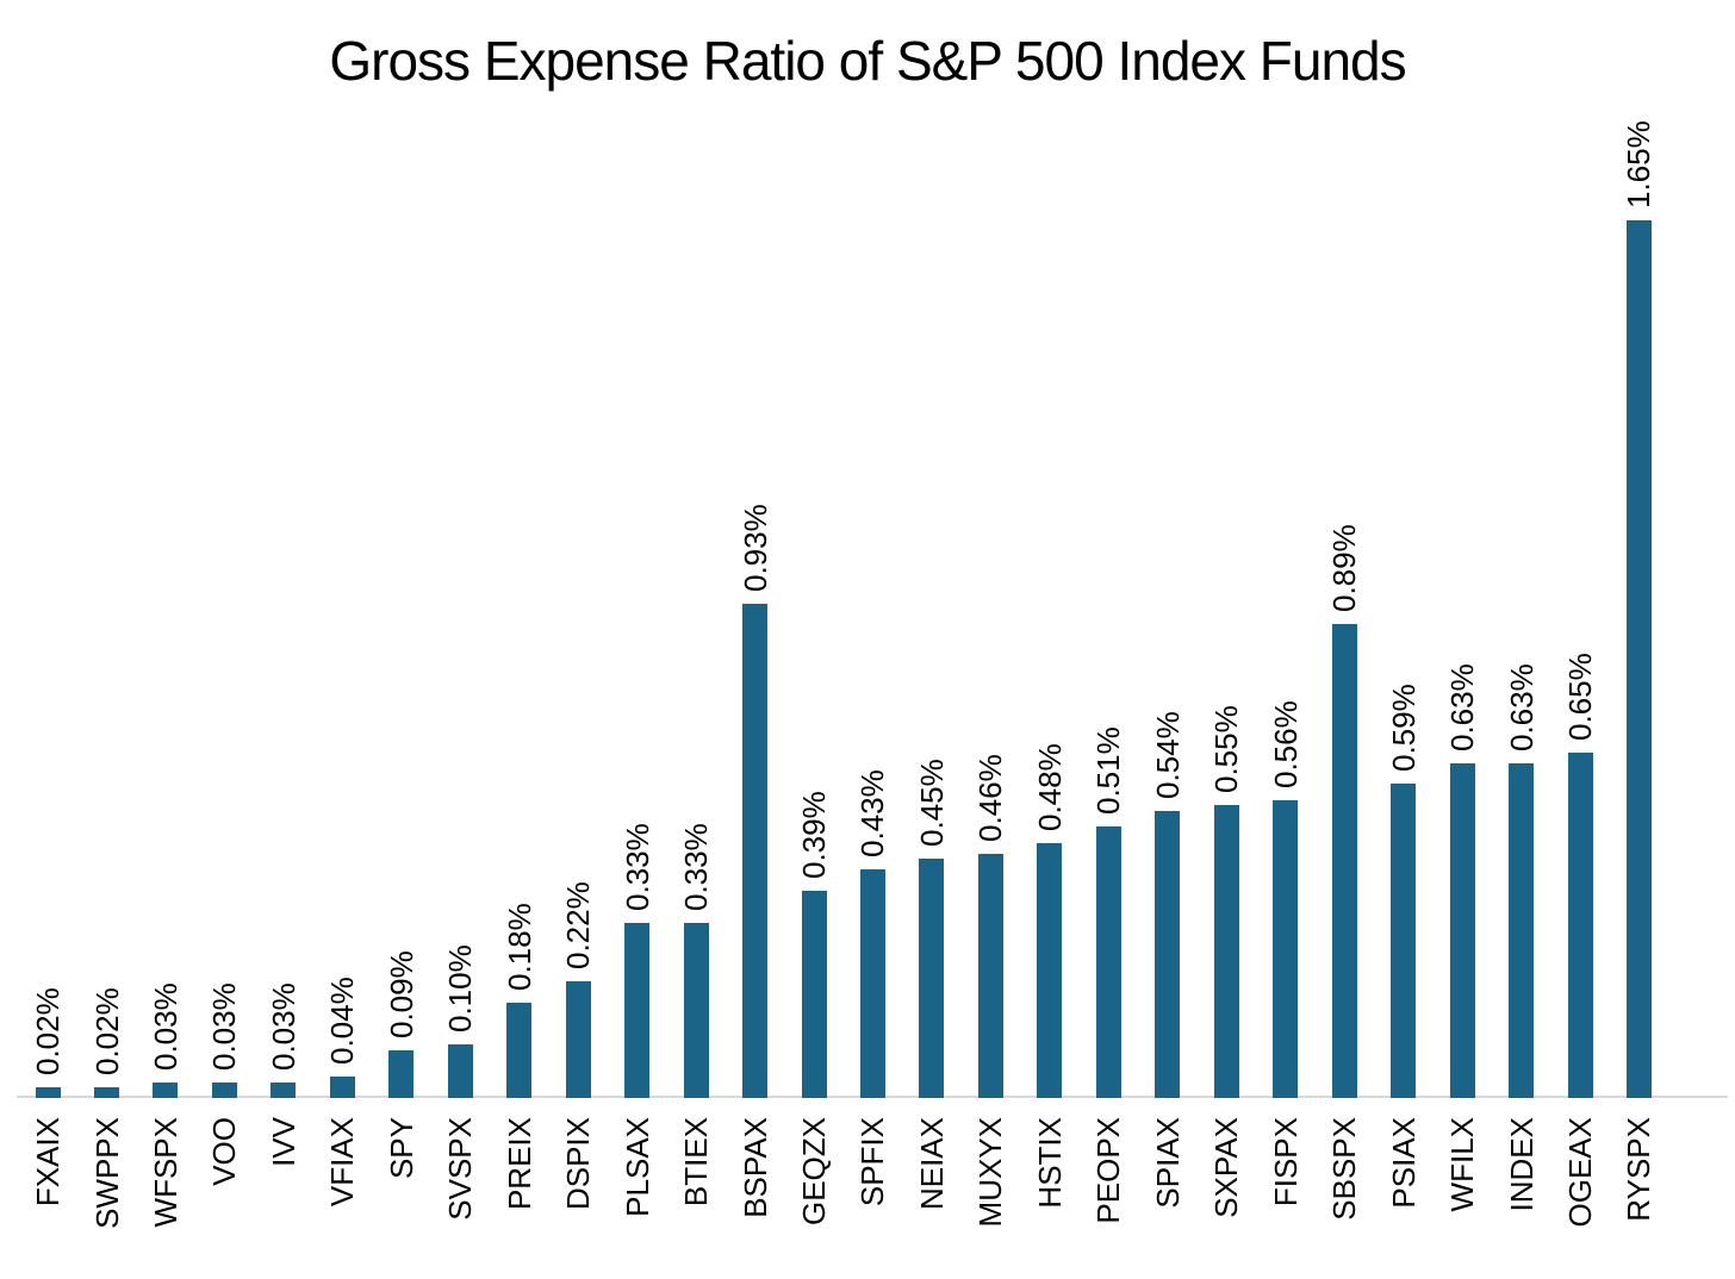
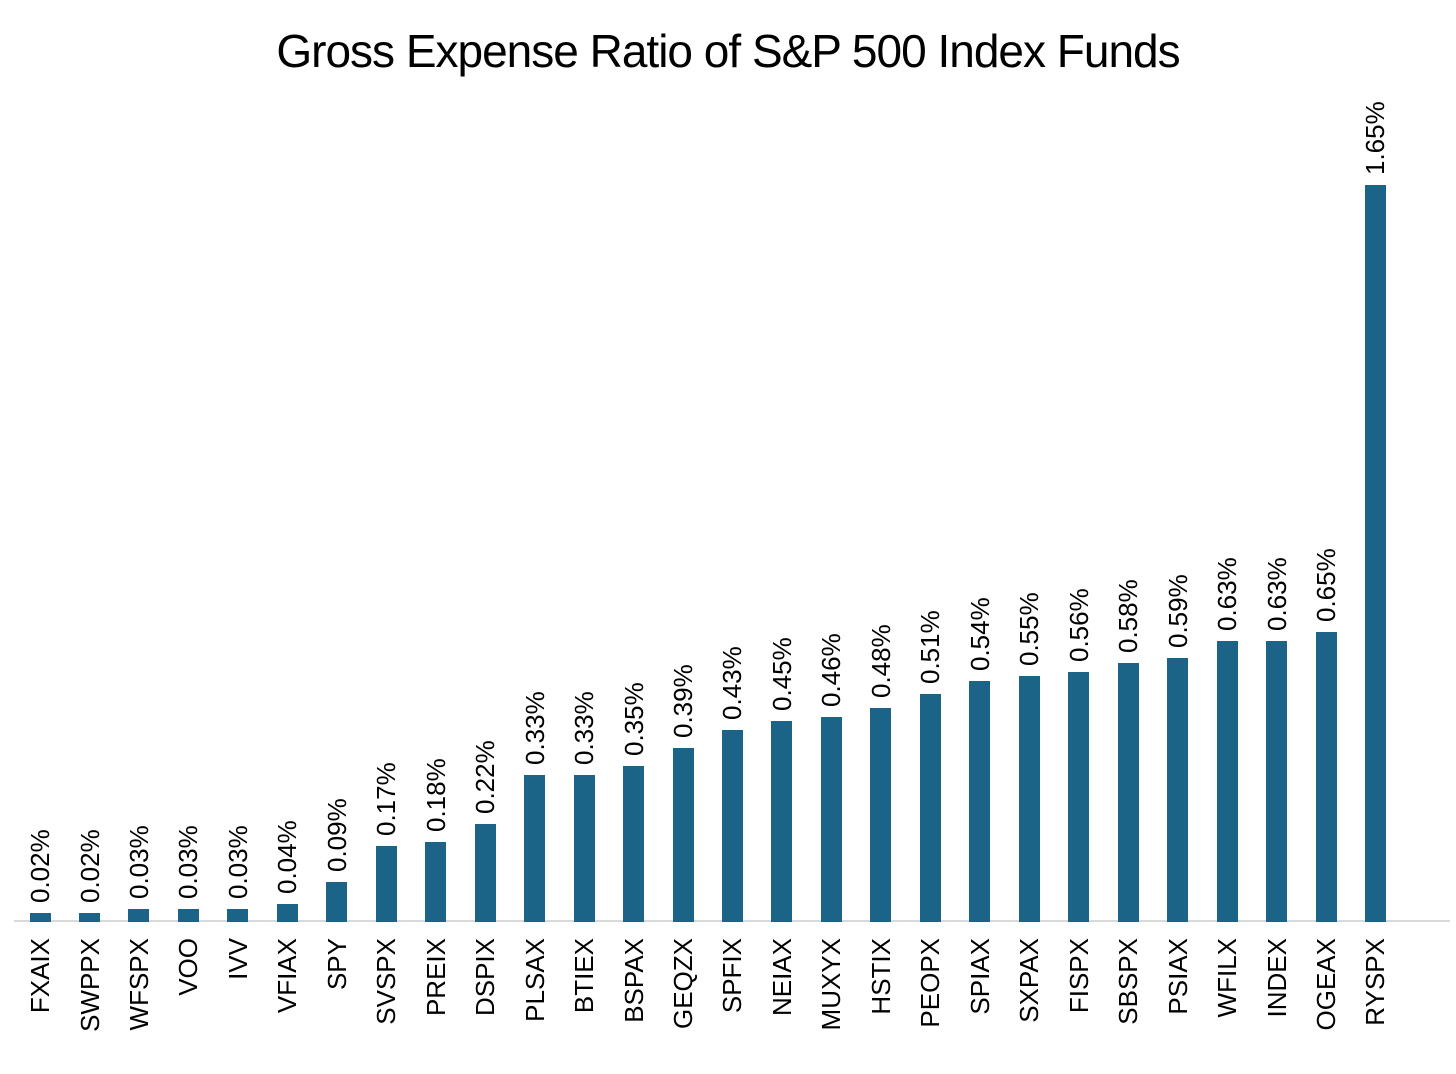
SVSPX: 0.10% -> 0.17%
BSPAX: 0.93% -> 0.35%
SBSPX: 0.89% -> 0.58%
